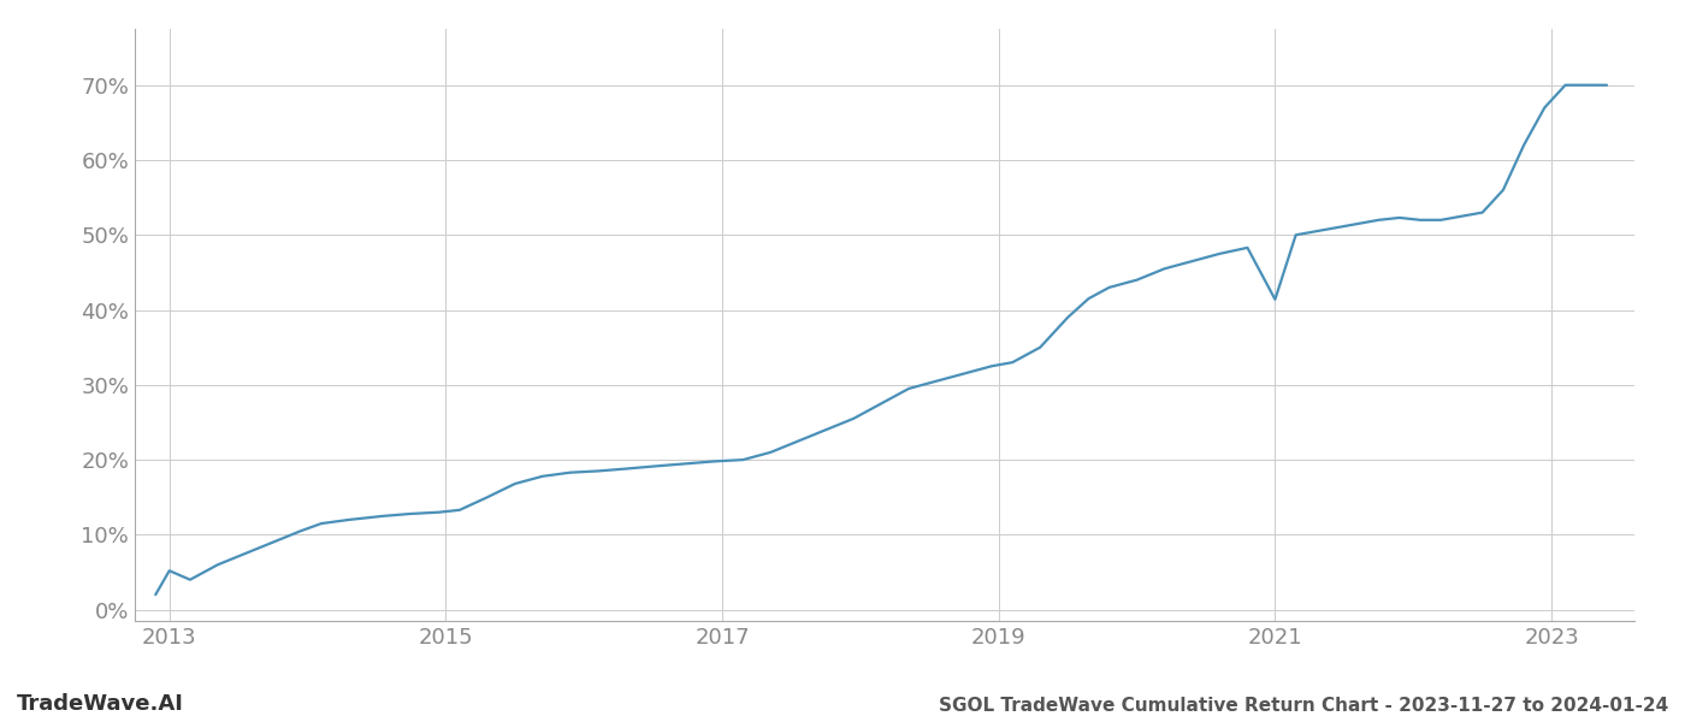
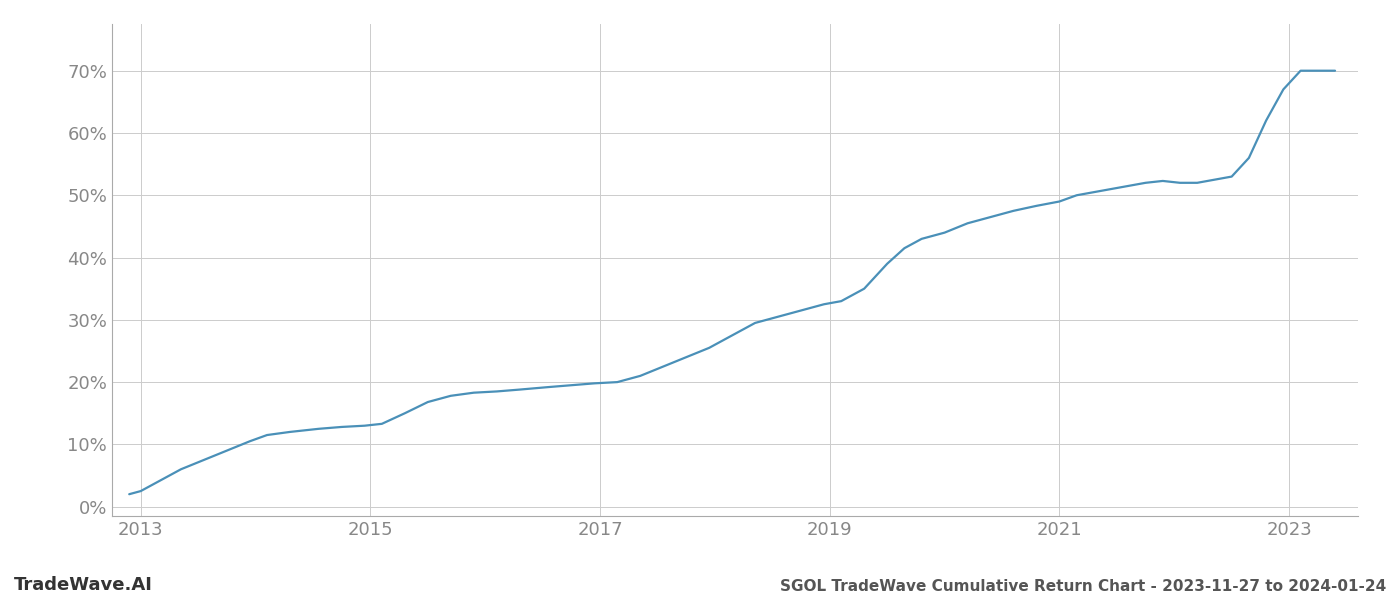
2013: 5.2% -> 2.5%
2021: 41.4% -> 49.0%
